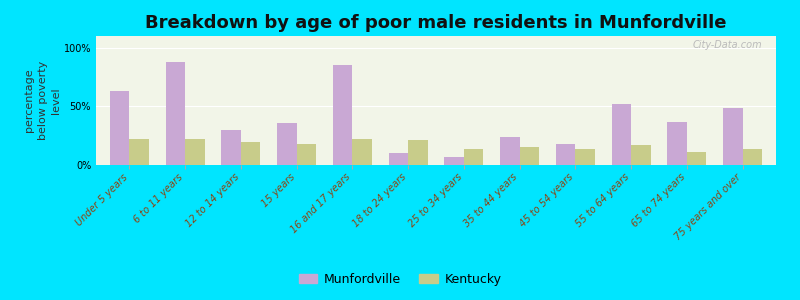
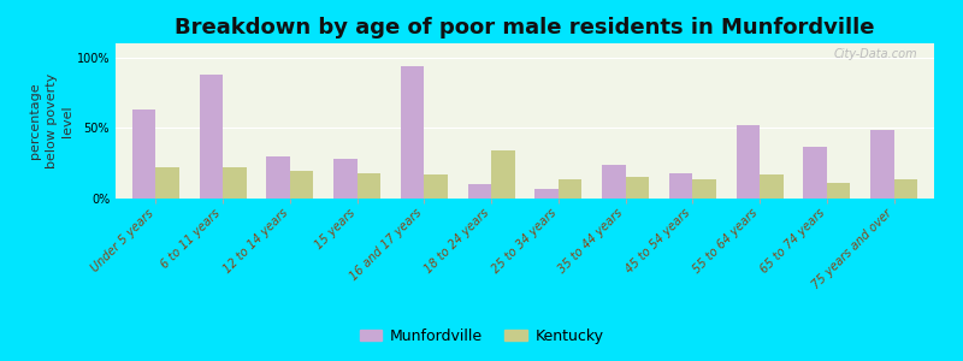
Munfordville/15 years: 36% -> 28%
Munfordville/16 and 17 years: 85% -> 94%
Kentucky/16 and 17 years: 22% -> 17%
Kentucky/18 to 24 years: 21% -> 34%
